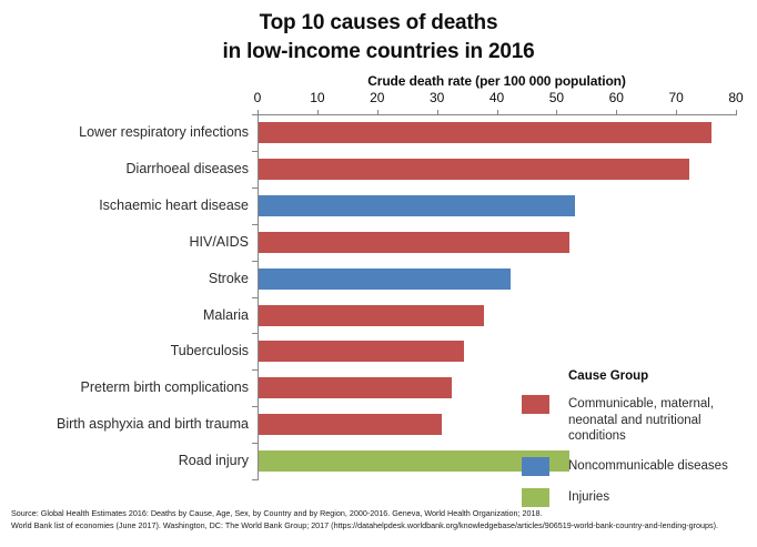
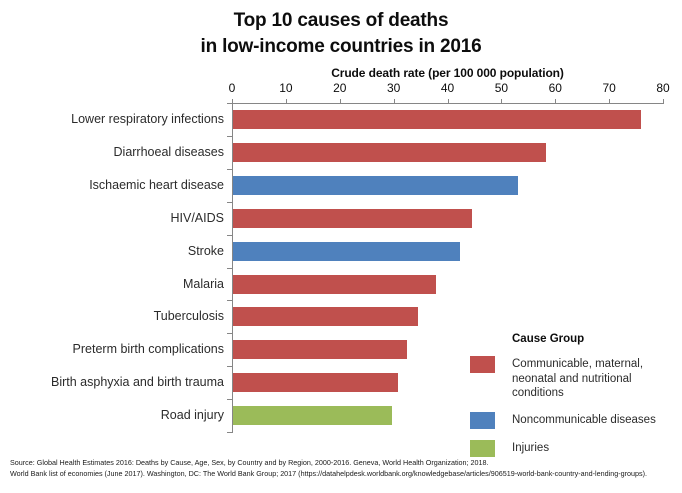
Diarrhoeal diseases: 72 -> 58
HIV/AIDS: 52 -> 44
Road injury: 52 -> 30
